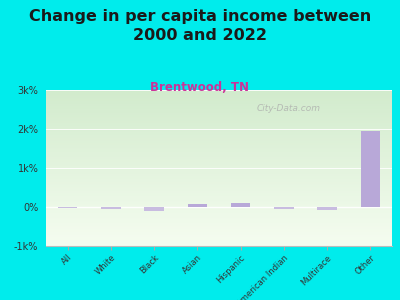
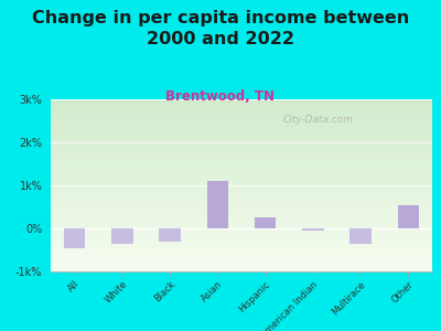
All: -0.03k% -> -0.45k%
White: -0.05k% -> -0.35k%
Black: -0.10k% -> -0.30k%
Asian: 0.08k% -> 1.10k%
Hispanic: 0.09k% -> 0.25k%
Multirace: -0.08k% -> -0.35k%
Other: 1.95k% -> 0.55k%
